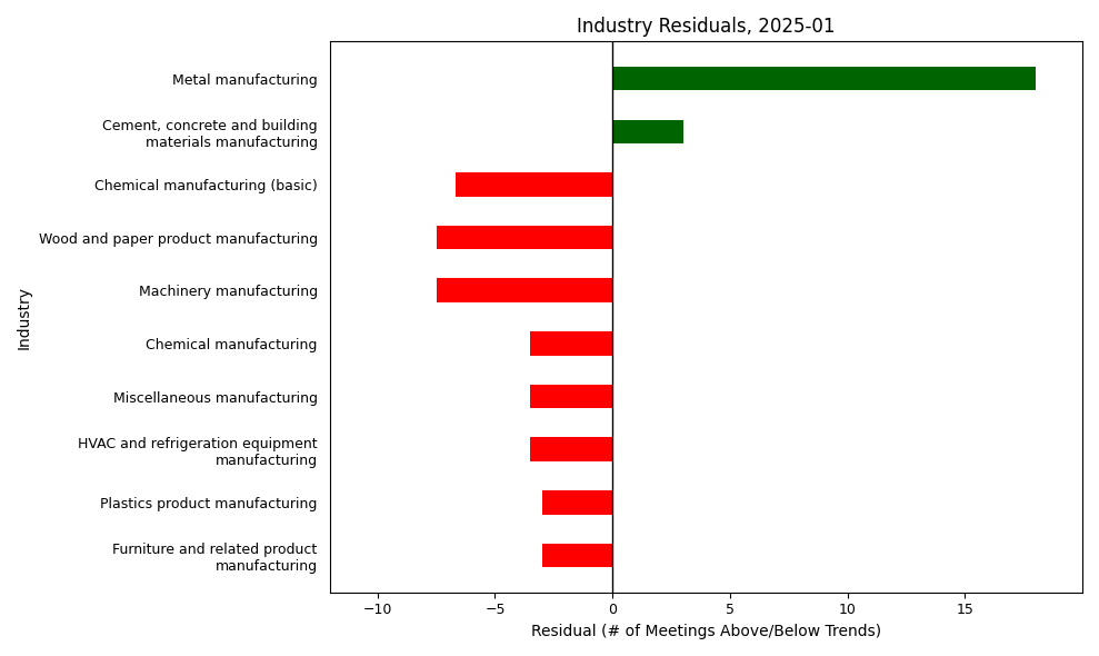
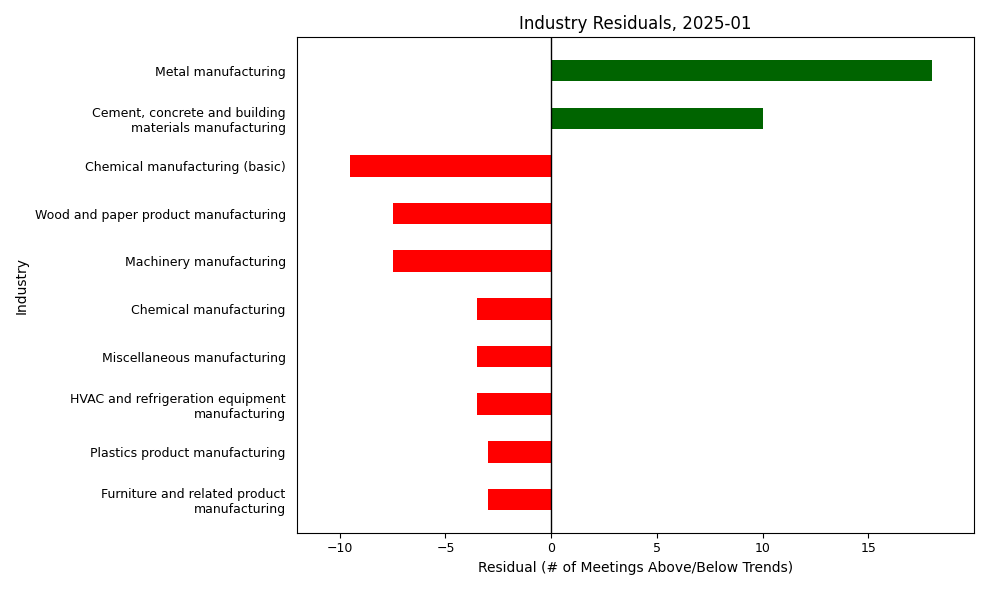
Cement, concrete and building materials manufacturing: 3.0 -> 10.0
Chemical manufacturing (basic): -6.7 -> -9.5
